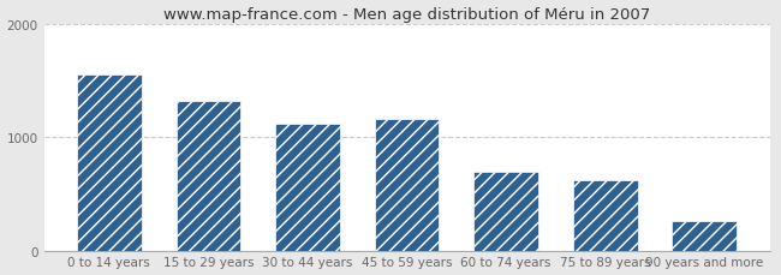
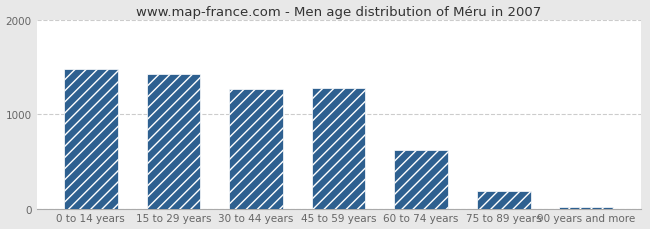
0 to 14 years: 1560 -> 1480
15 to 29 years: 1320 -> 1430
30 to 44 years: 1120 -> 1270
45 to 59 years: 1160 -> 1280
60 to 74 years: 700 -> 620
75 to 89 years: 620 -> 180
90 years and more: 260 -> 20
